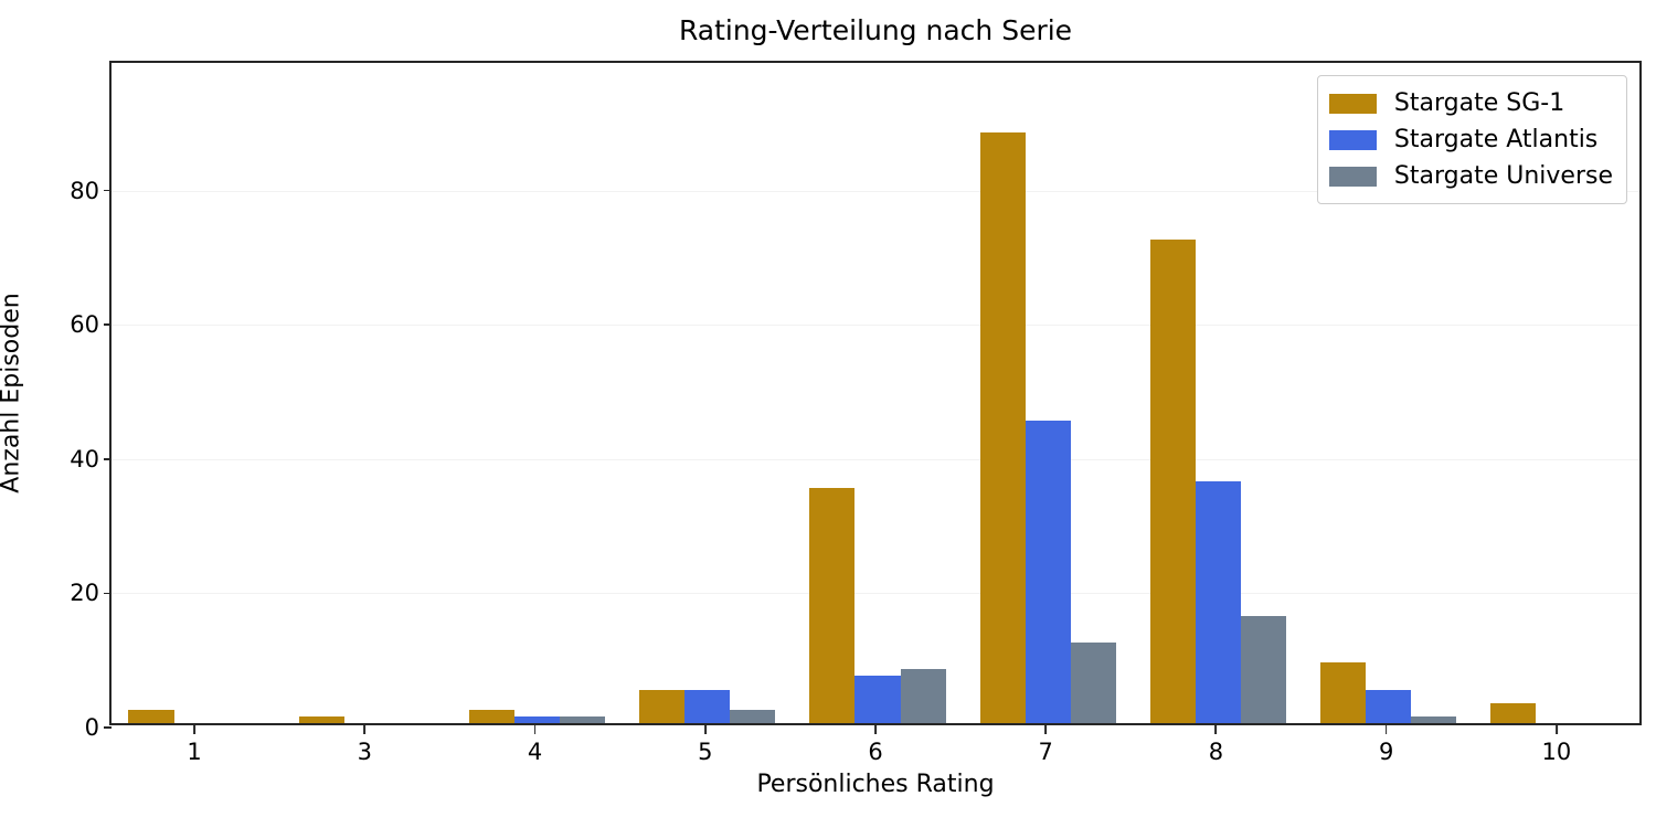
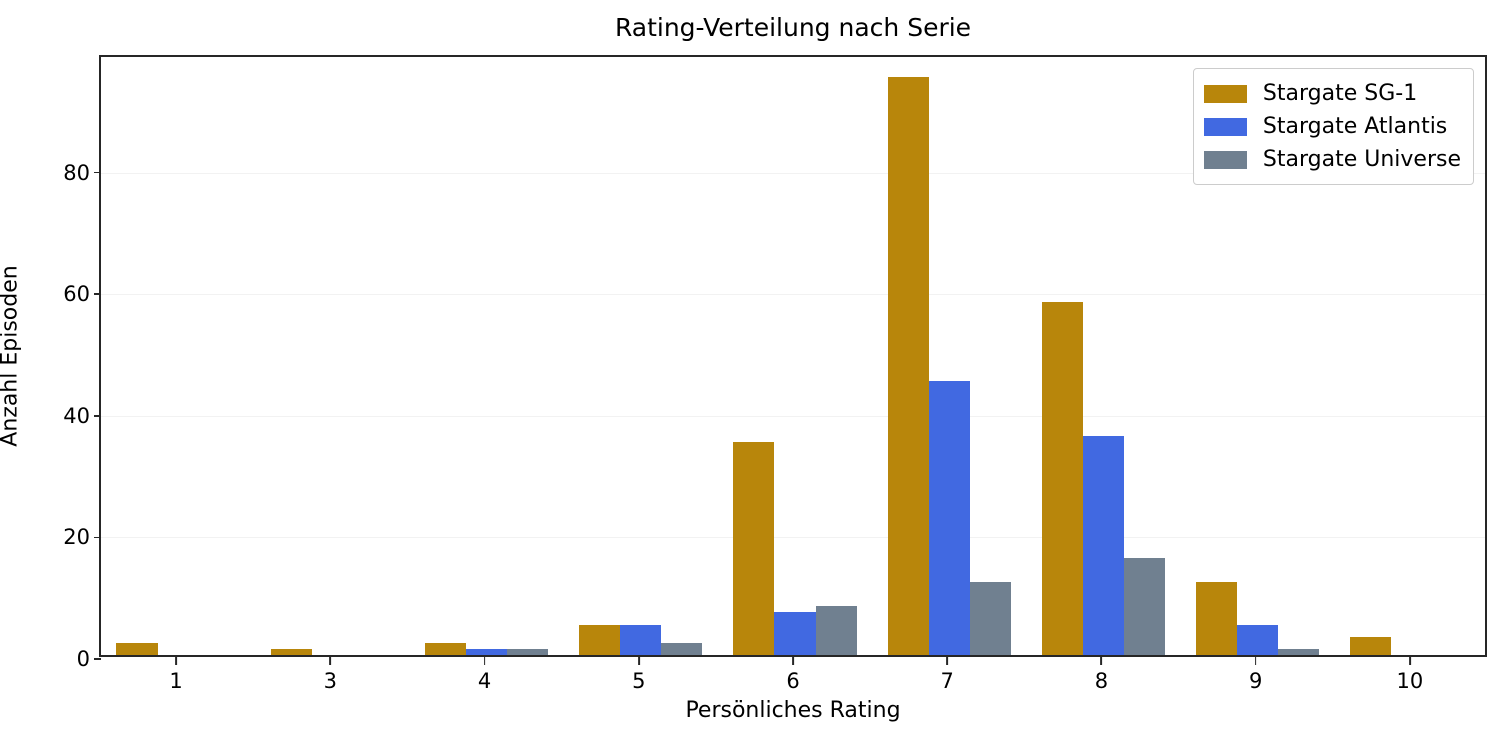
Stargate SG-1/7: 88 -> 95
Stargate SG-1/8: 72 -> 58
Stargate SG-1/9: 9 -> 12
